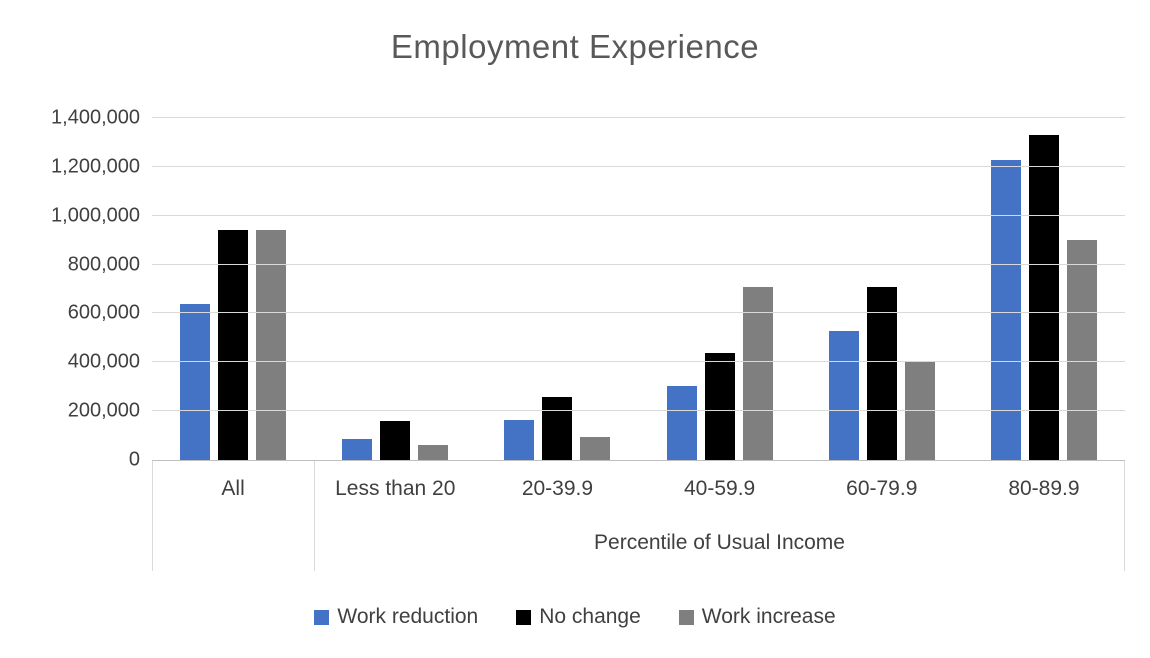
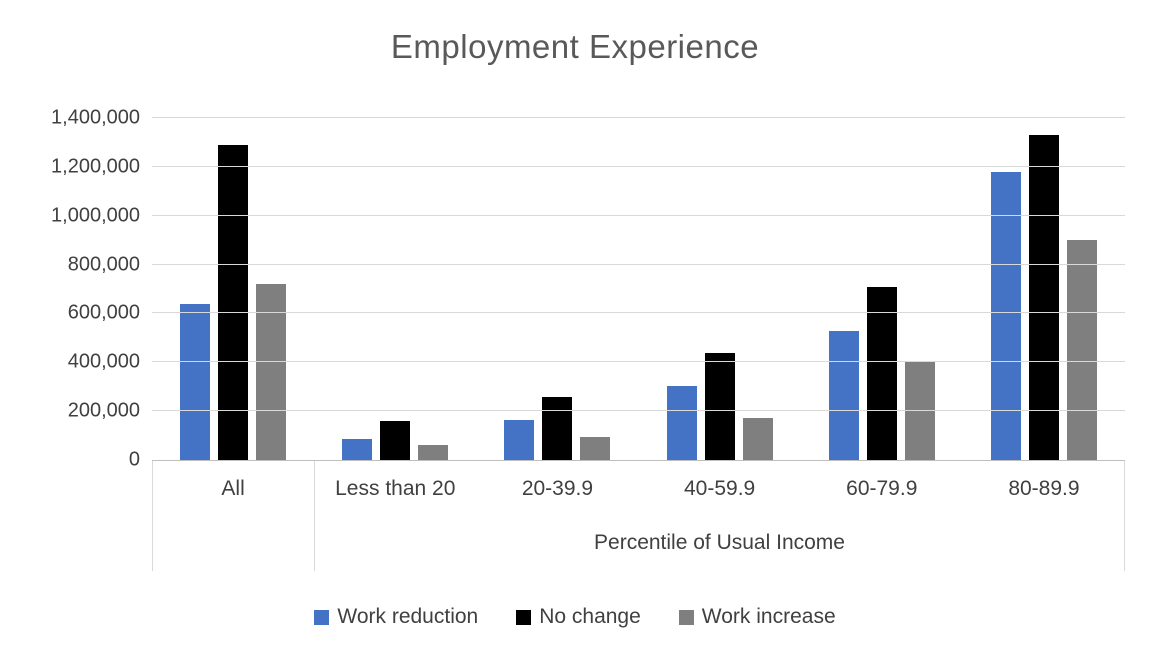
No change/All: 940000 -> 1290000
Work increase/All: 940000 -> 720000
Work increase/40-59.9: 710000 -> 170000
Work reduction/80-89.9: 1230000 -> 1180000
